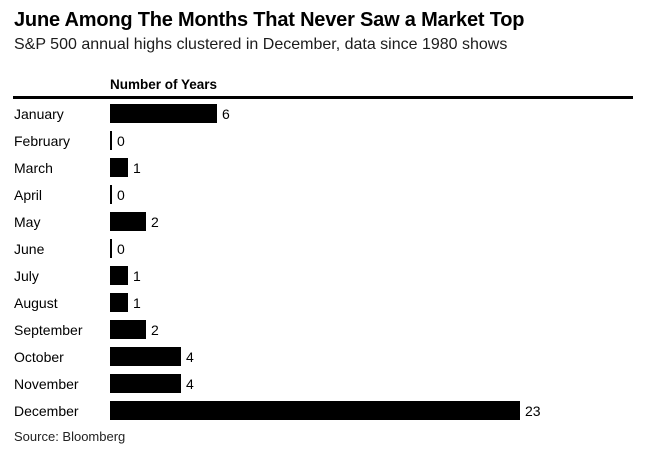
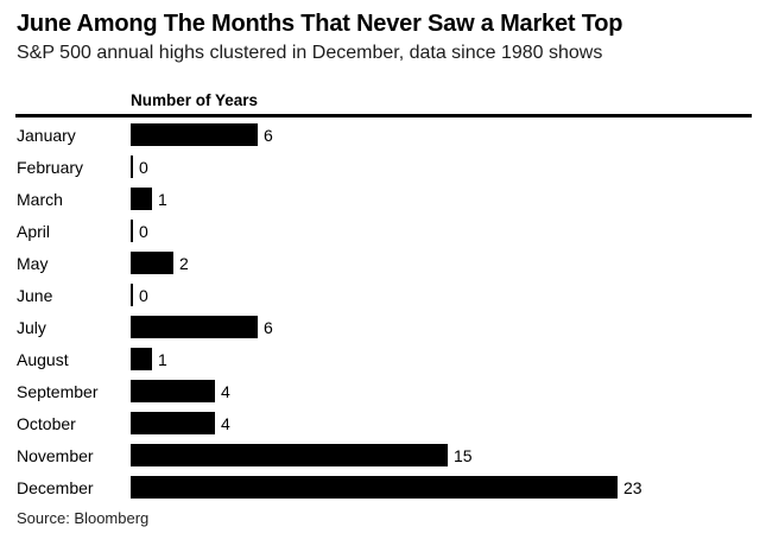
July: 1 -> 6
September: 2 -> 4
November: 4 -> 15
